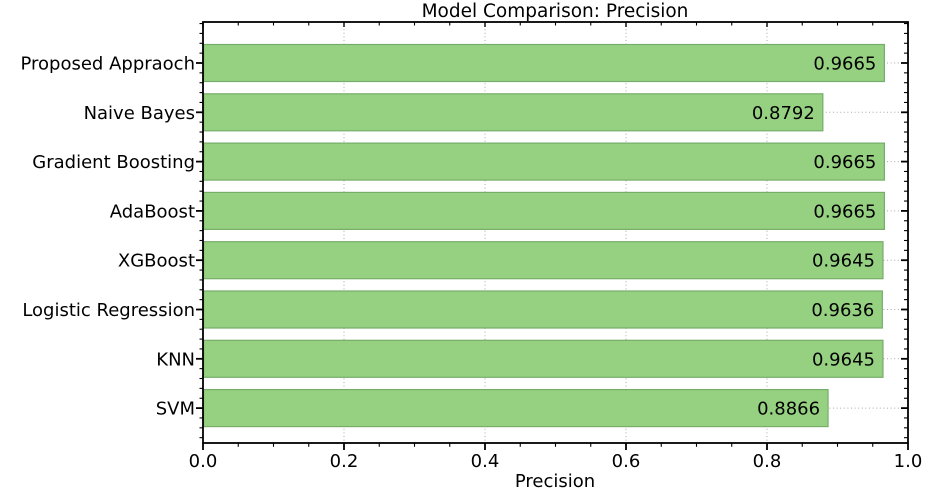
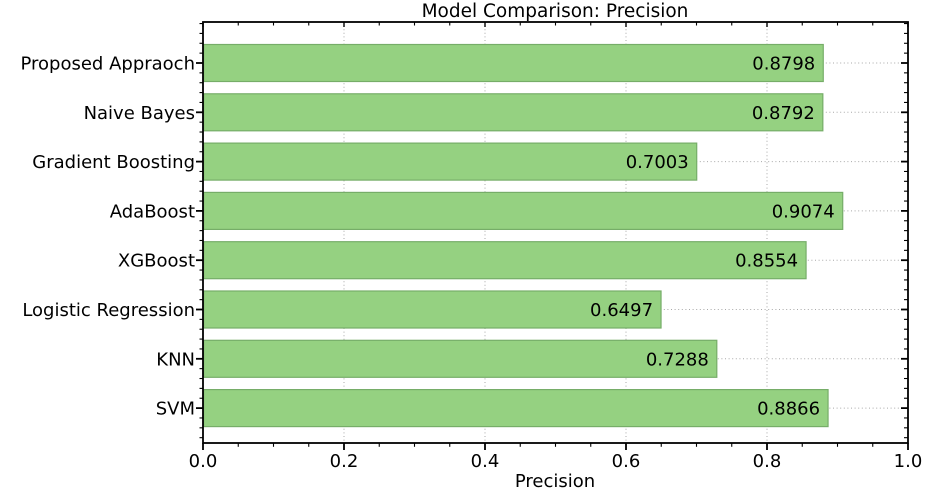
Proposed Appraoch: 0.9665 -> 0.8798
Gradient Boosting: 0.9665 -> 0.7003
AdaBoost: 0.9665 -> 0.9074
XGBoost: 0.9645 -> 0.8554
Logistic Regression: 0.9636 -> 0.6497
KNN: 0.9645 -> 0.7288
